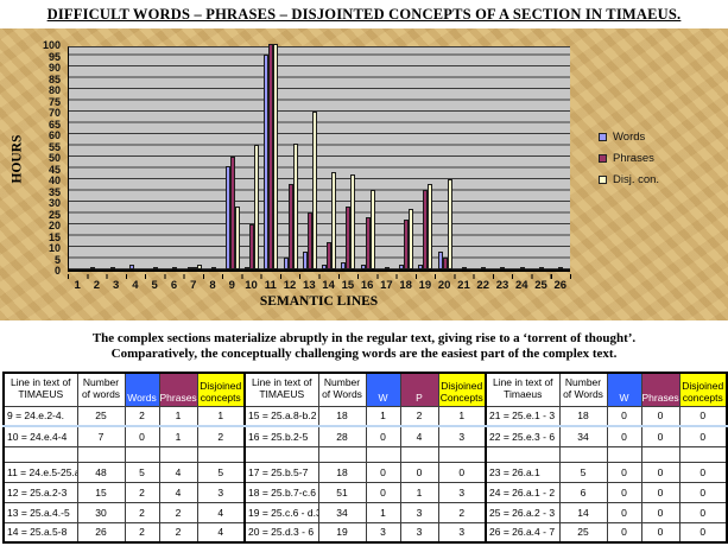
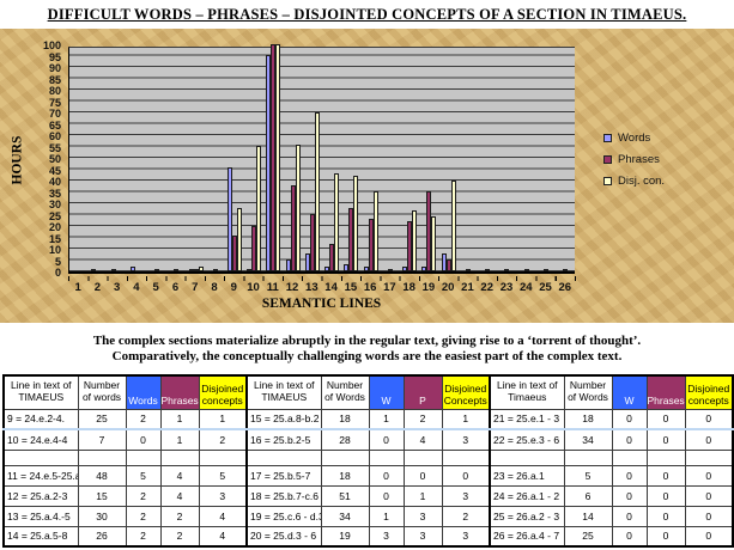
Phrases/9: 50 -> 16
Disj. con./19: 38 -> 24
